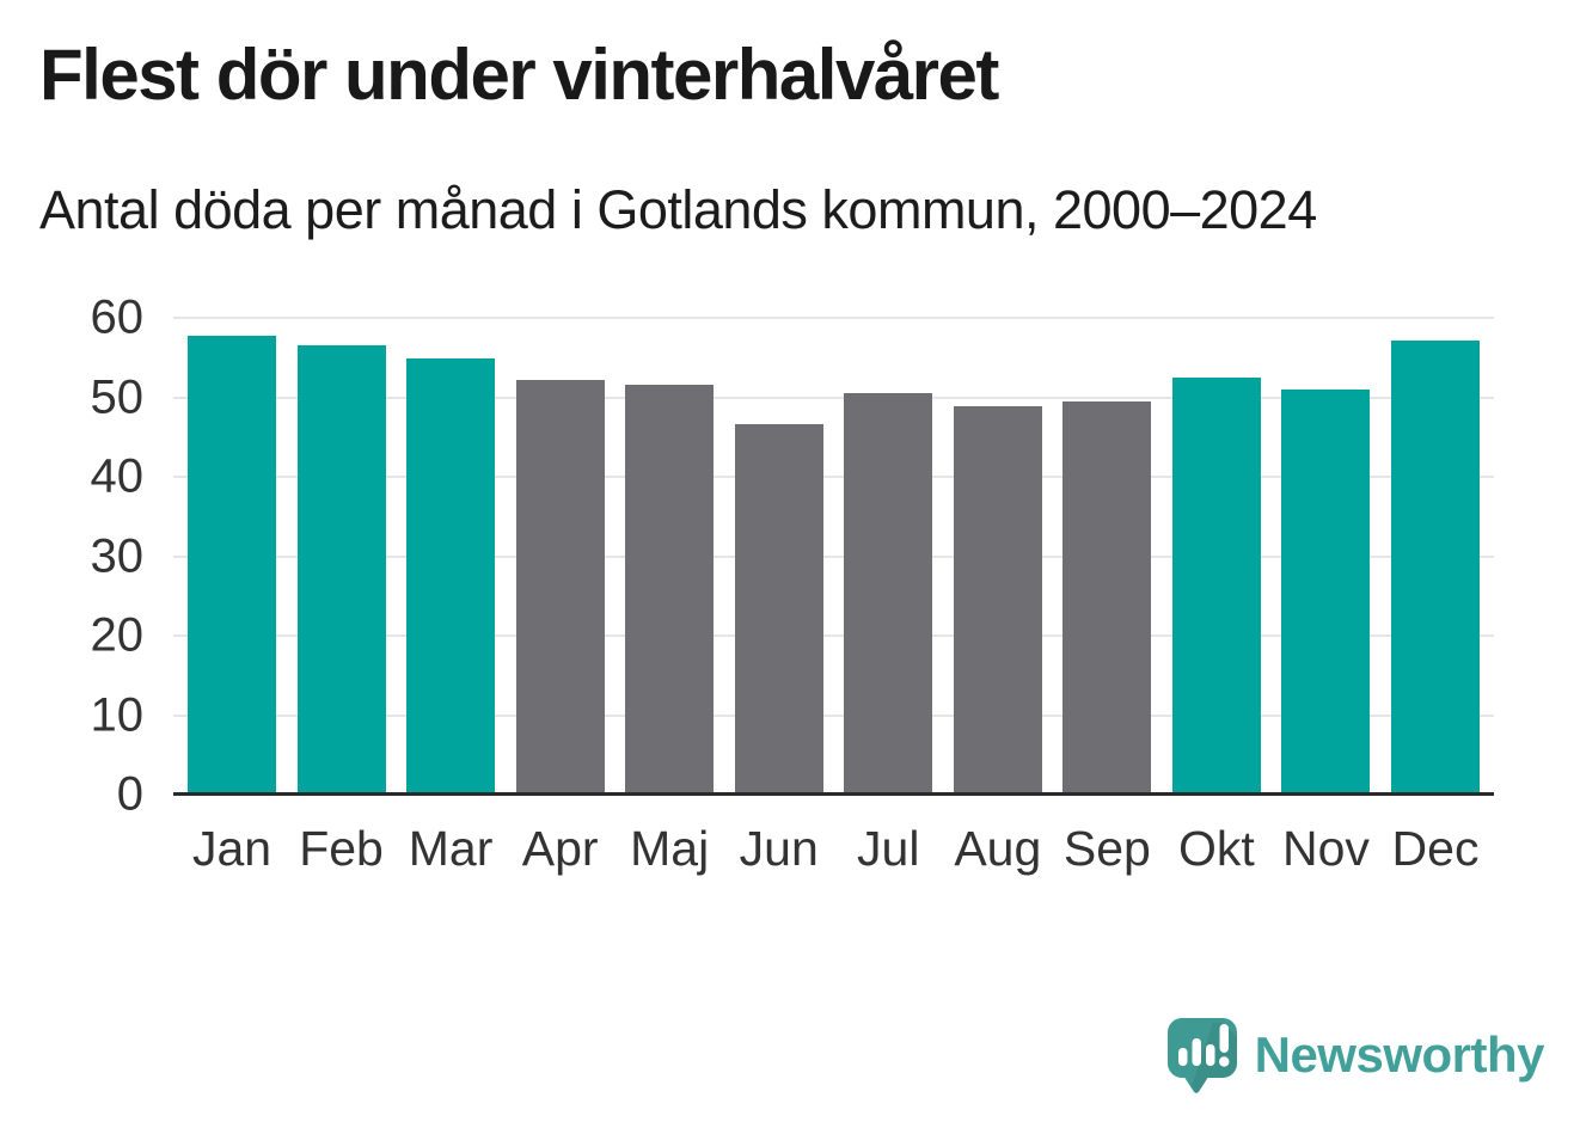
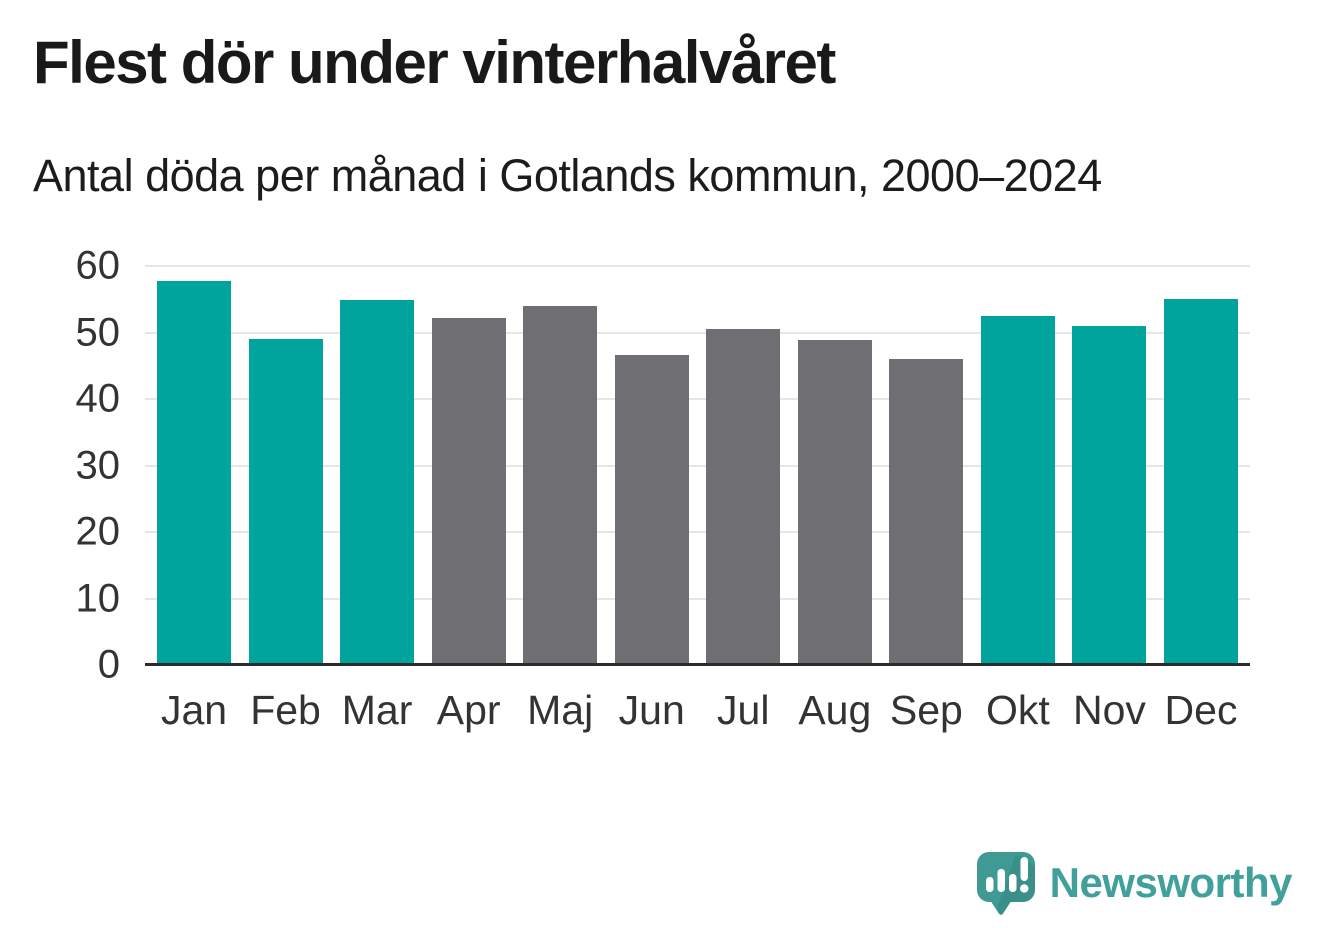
Feb: 57 -> 49
Maj: 52 -> 54
Sep: 50 -> 46
Dec: 57 -> 55
